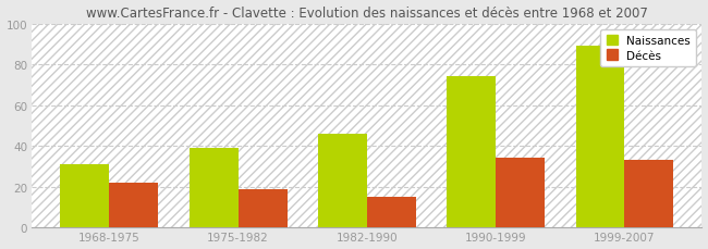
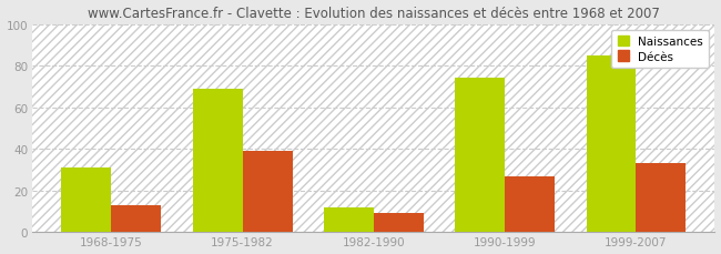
Décès/1968-1975: 22 -> 13
Naissances/1975-1982: 39 -> 69
Décès/1975-1982: 19 -> 39
Naissances/1982-1990: 46 -> 12
Décès/1982-1990: 15 -> 9
Décès/1990-1999: 34 -> 27
Naissances/1999-2007: 89 -> 85
